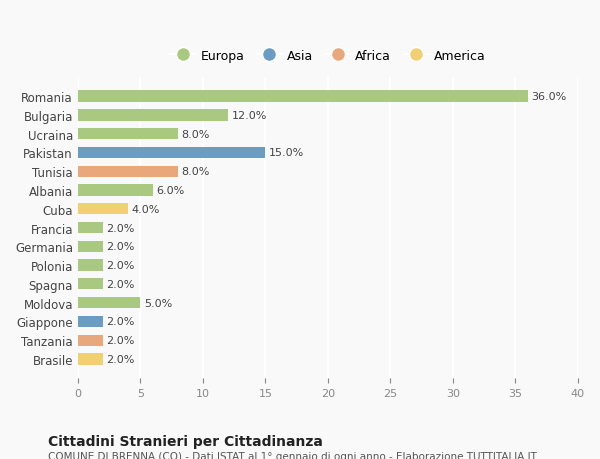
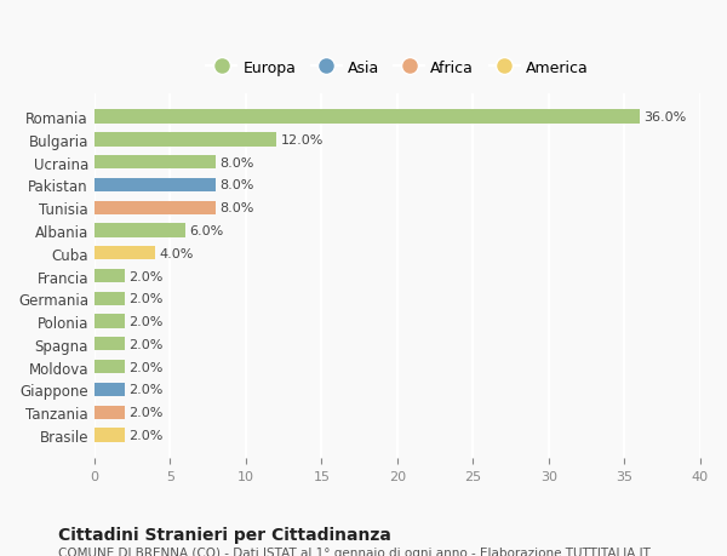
Pakistan: 15.0% -> 8.0%
Moldova: 5.0% -> 2.0%
